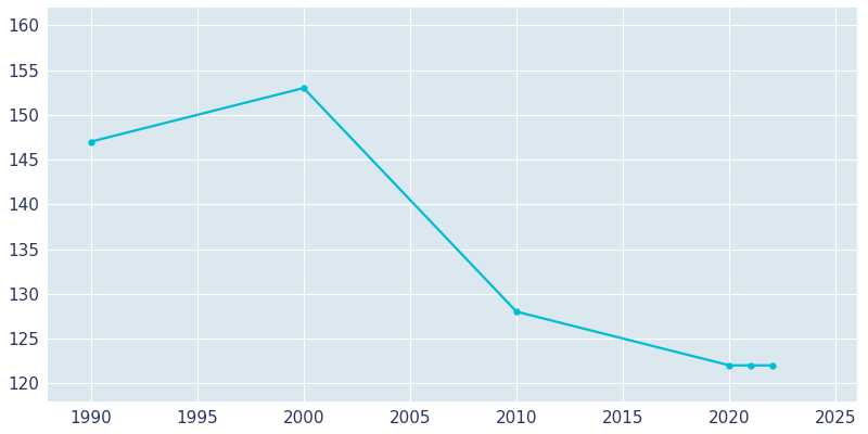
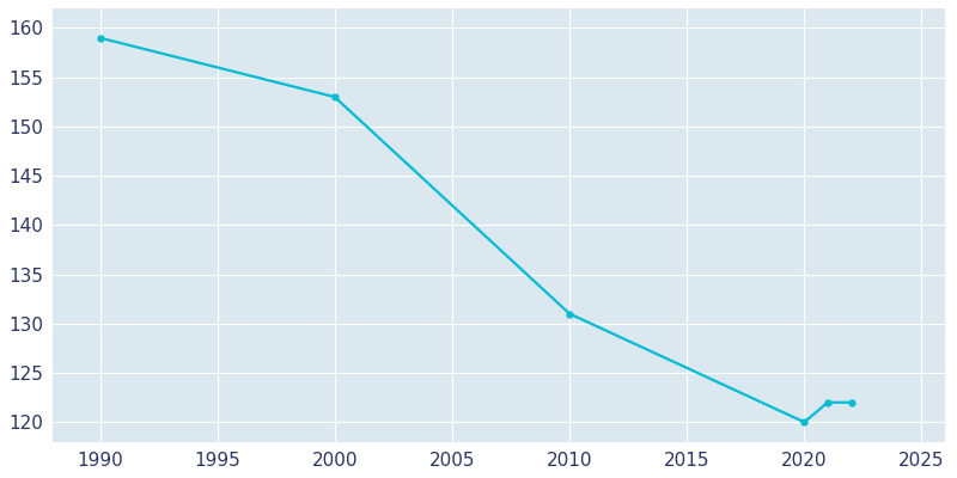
1990: 147 -> 159
2010: 128 -> 131
2020: 122 -> 120
